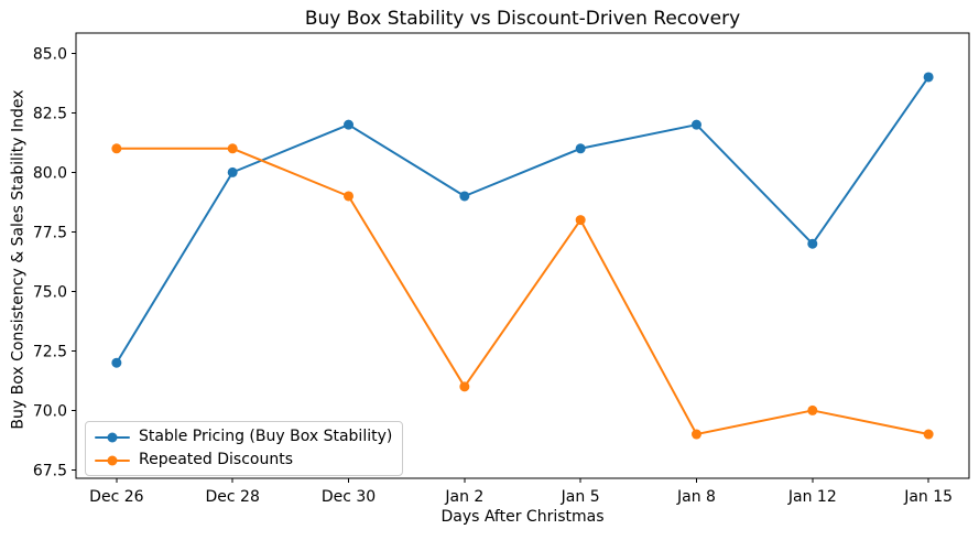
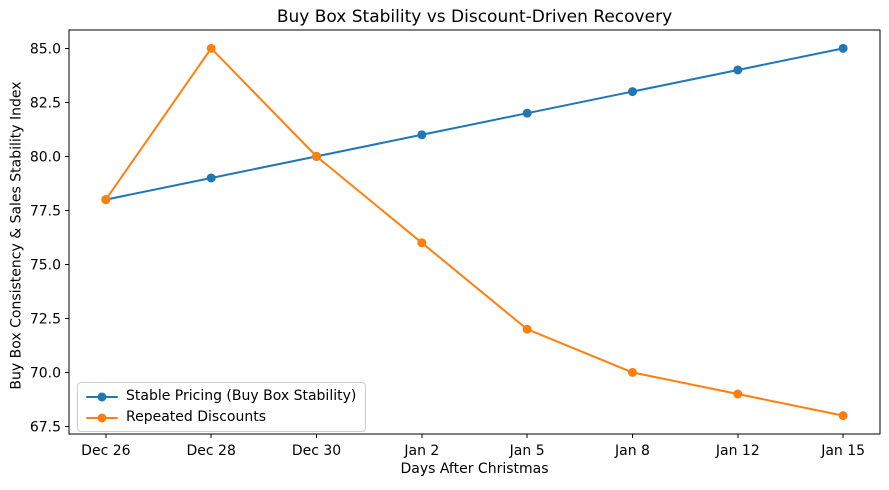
Stable Pricing (Buy Box Stability)/Dec 26: 72 -> 78
Repeated Discounts/Dec 26: 81 -> 78
Stable Pricing (Buy Box Stability)/Dec 28: 80 -> 79
Repeated Discounts/Dec 28: 81 -> 85
Stable Pricing (Buy Box Stability)/Dec 30: 82 -> 80
Repeated Discounts/Dec 30: 79 -> 80
Stable Pricing (Buy Box Stability)/Jan 2: 79 -> 81
Repeated Discounts/Jan 2: 71 -> 76
Stable Pricing (Buy Box Stability)/Jan 5: 81 -> 82
Repeated Discounts/Jan 5: 78 -> 72
Stable Pricing (Buy Box Stability)/Jan 8: 82 -> 83
Repeated Discounts/Jan 8: 69 -> 70
Stable Pricing (Buy Box Stability)/Jan 12: 77 -> 84
Repeated Discounts/Jan 12: 70 -> 69
Stable Pricing (Buy Box Stability)/Jan 15: 84 -> 85
Repeated Discounts/Jan 15: 69 -> 68
